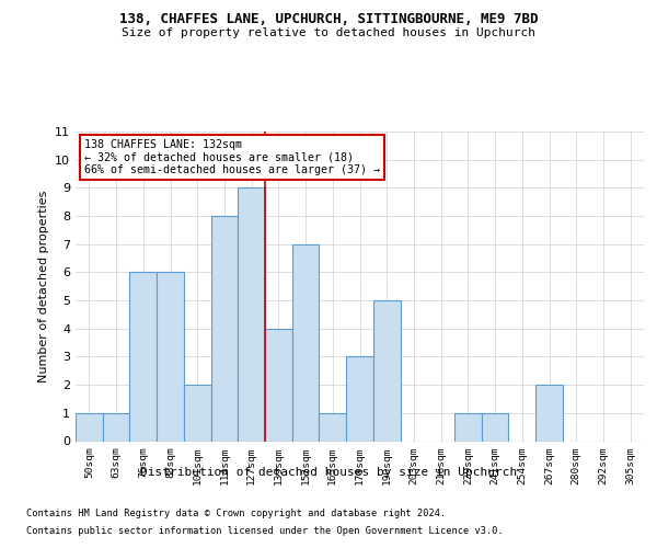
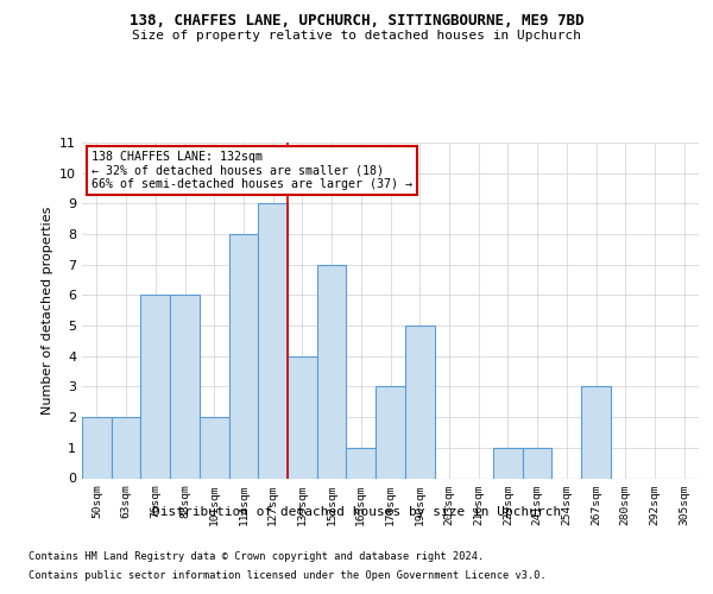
50sqm: 1 -> 2
63sqm: 1 -> 2
267sqm: 2 -> 3
